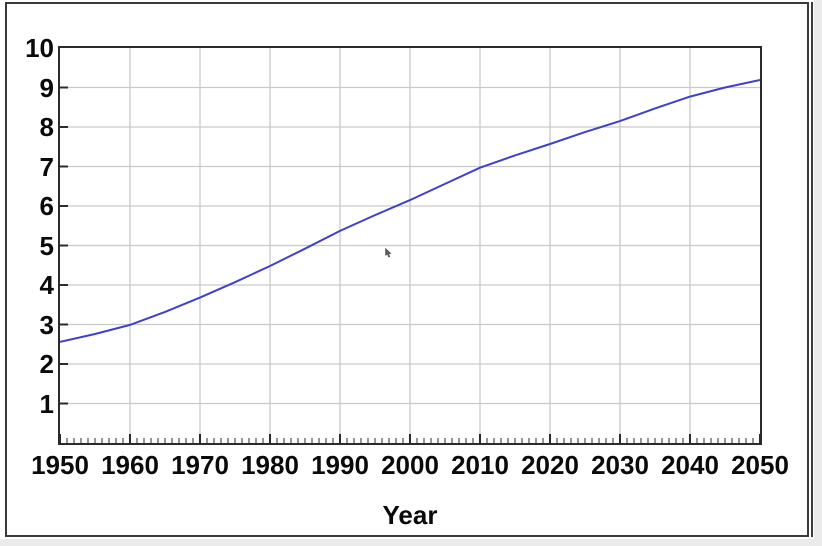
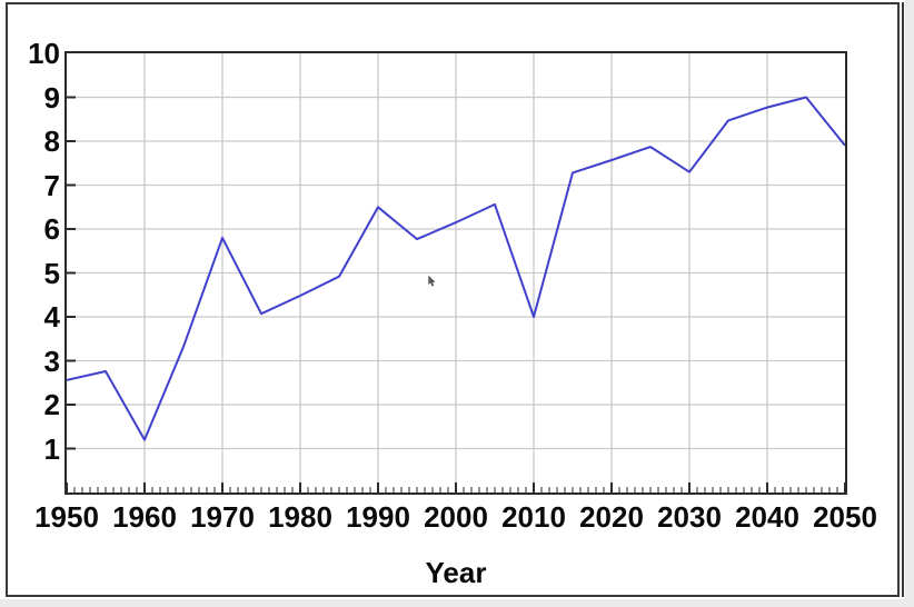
1960: 3.0 -> 1.2
1970: 3.7 -> 5.8
1990: 5.4 -> 6.5
2010: 7.0 -> 4.0
2030: 8.2 -> 7.3
2050: 9.2 -> 7.9
